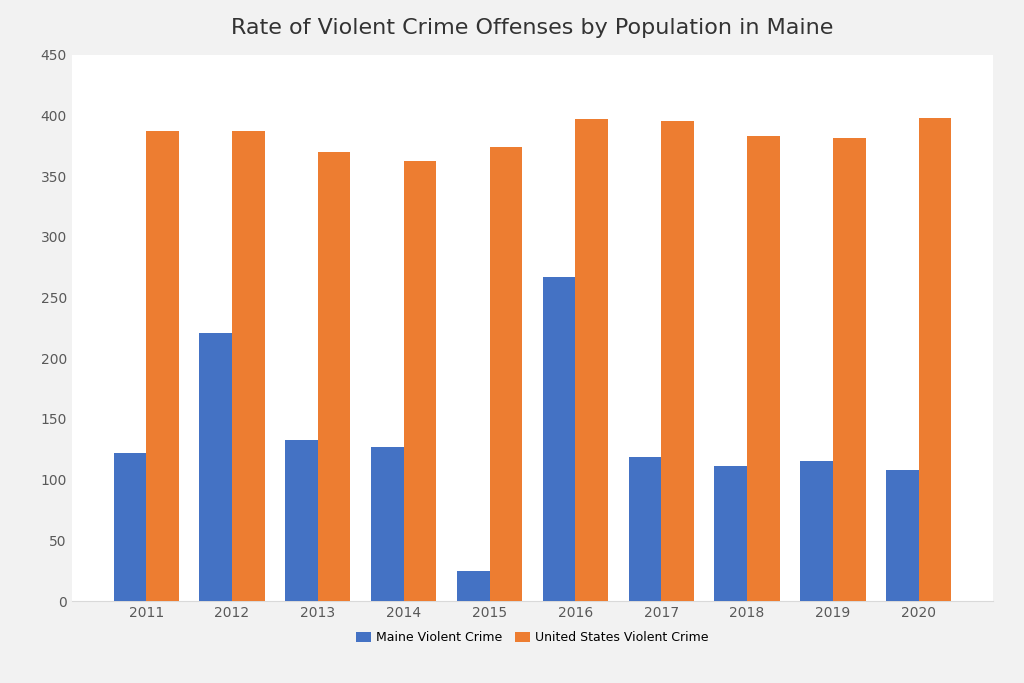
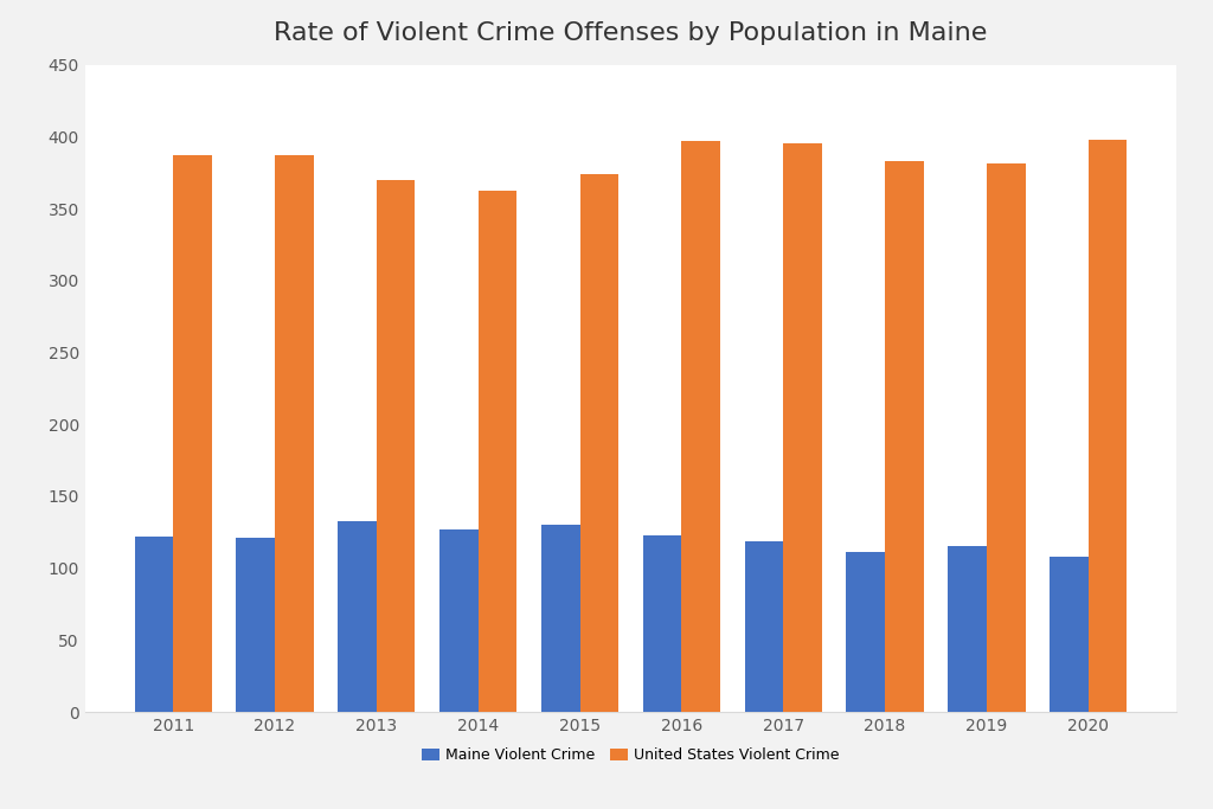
Maine Violent Crime/2012: 221 -> 121
Maine Violent Crime/2015: 25 -> 130
Maine Violent Crime/2016: 267 -> 123
